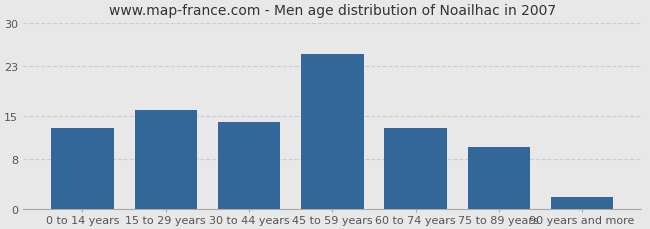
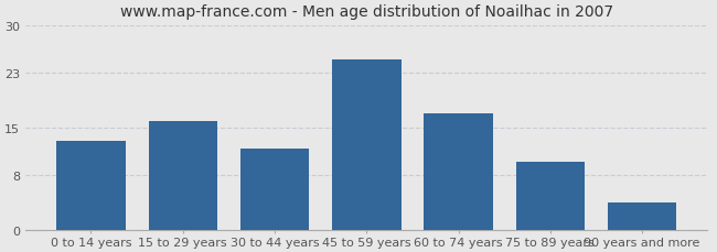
30 to 44 years: 14 -> 12
60 to 74 years: 13 -> 17
90 years and more: 2 -> 4
